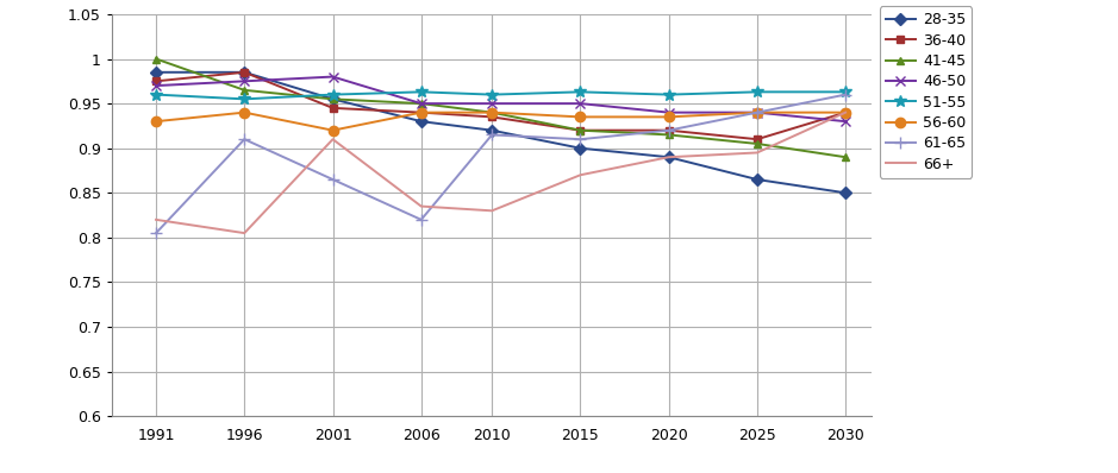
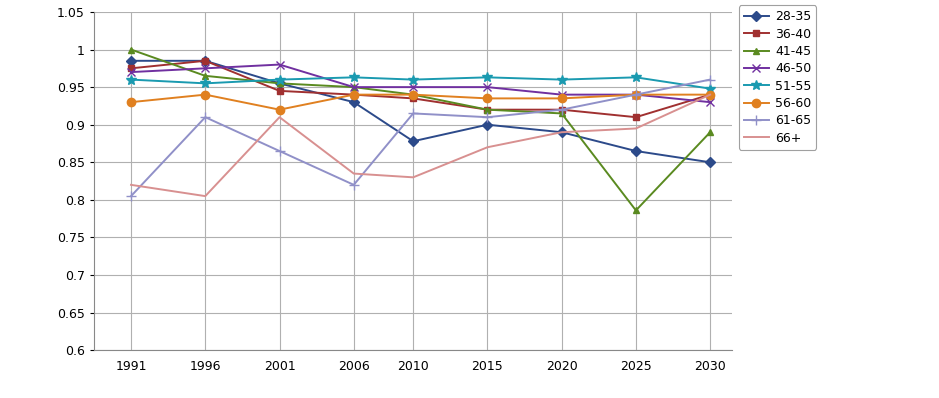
28-35/2010: 0.920 -> 0.878
41-45/2025: 0.905 -> 0.786
51-55/2030: 0.963 -> 0.948
